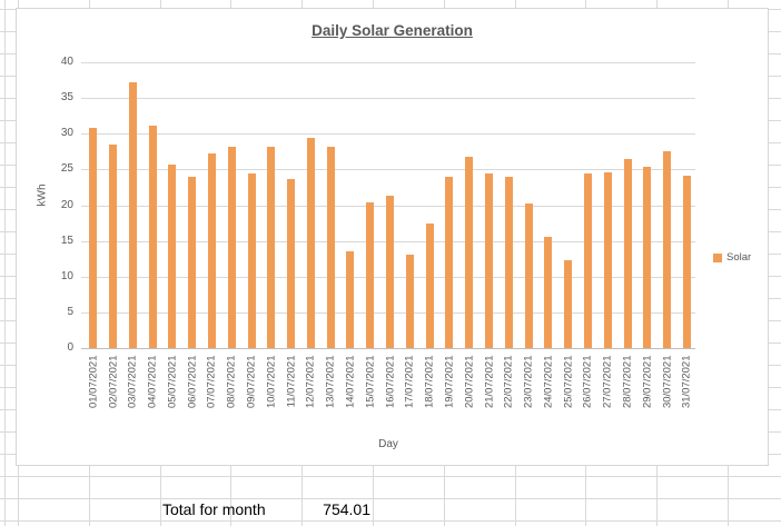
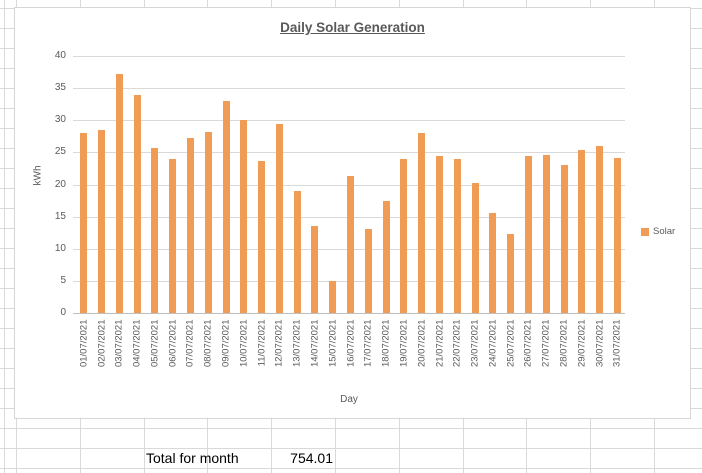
01/07/2021: 31 -> 28
04/07/2021: 31 -> 34
09/07/2021: 24 -> 33
10/07/2021: 28 -> 30
13/07/2021: 28 -> 19
15/07/2021: 20 -> 5
20/07/2021: 27 -> 28
28/07/2021: 26 -> 23
30/07/2021: 28 -> 26
